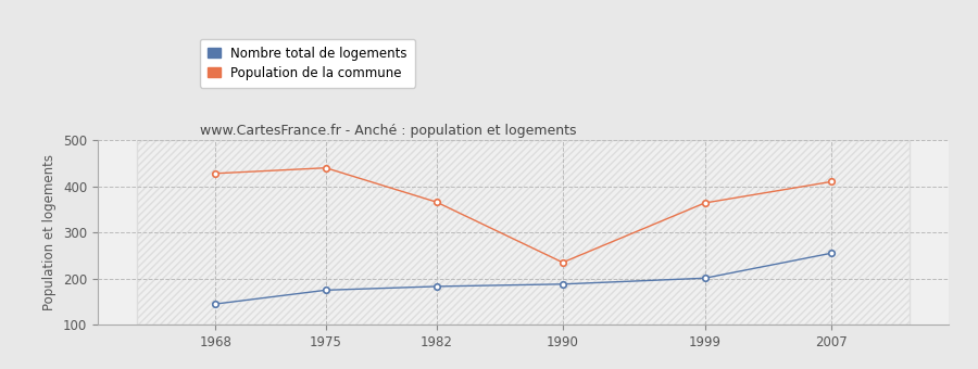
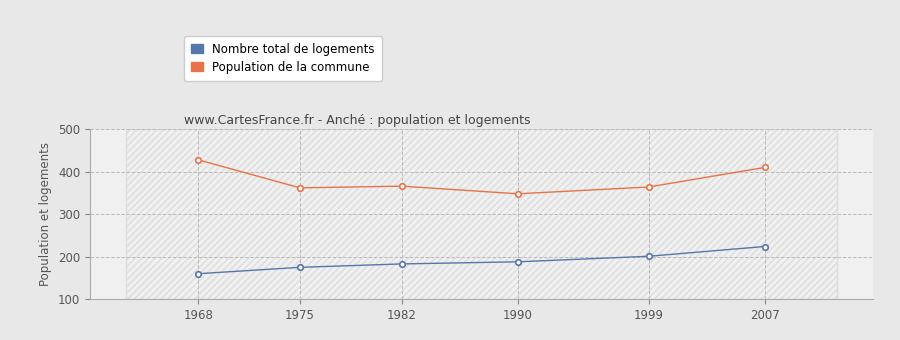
Nombre total de logements/1968: 145 -> 160
Population de la commune/1975: 440 -> 362
Population de la commune/1990: 235 -> 348
Nombre total de logements/2007: 255 -> 224
